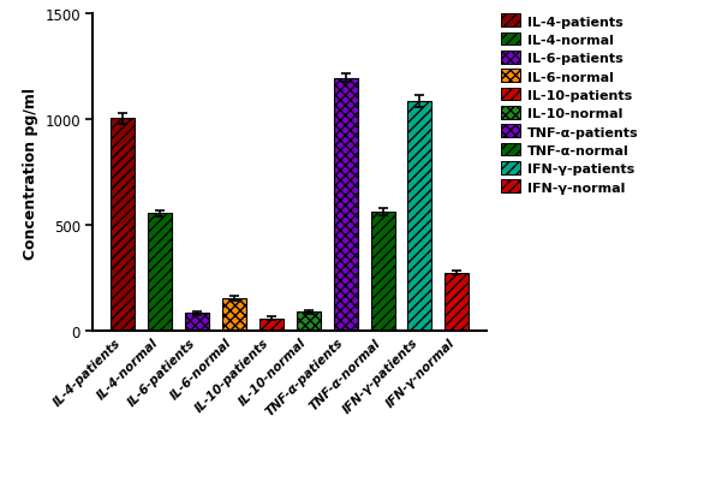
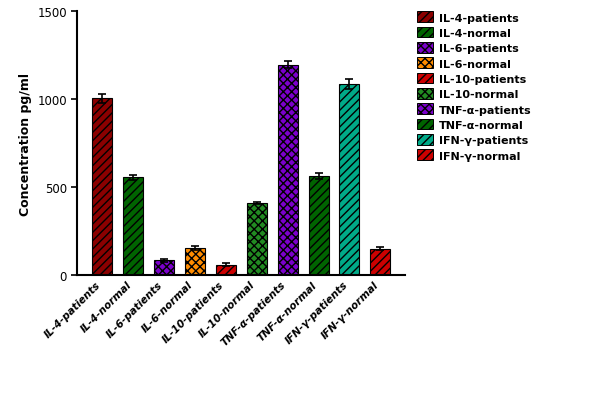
IL-10-normal: 90 -> 410
IFN-γ-normal: 280 -> 150
